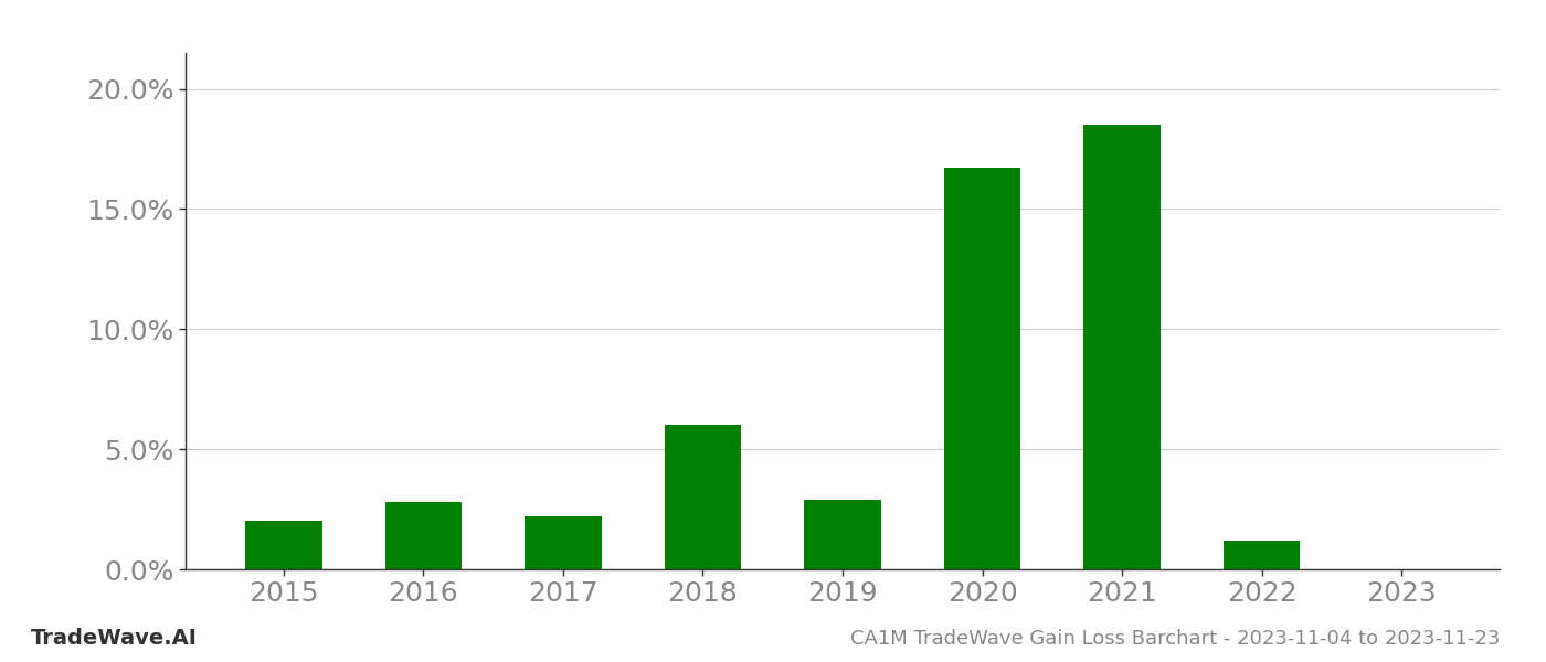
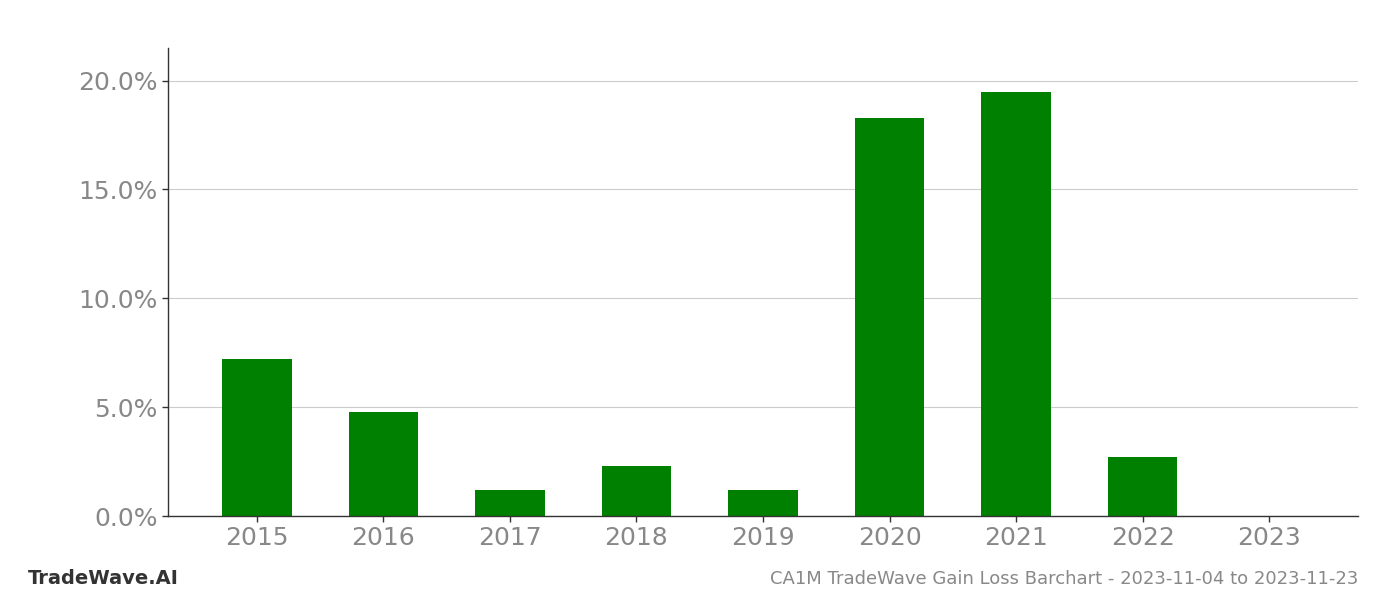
2015: 2.0% -> 7.2%
2016: 2.8% -> 4.8%
2017: 2.2% -> 1.2%
2018: 6.0% -> 2.3%
2019: 2.9% -> 1.2%
2020: 16.7% -> 18.3%
2021: 18.5% -> 19.5%
2022: 1.2% -> 2.7%
